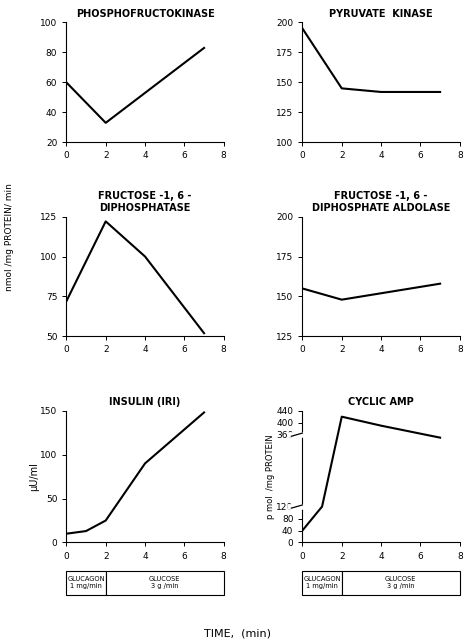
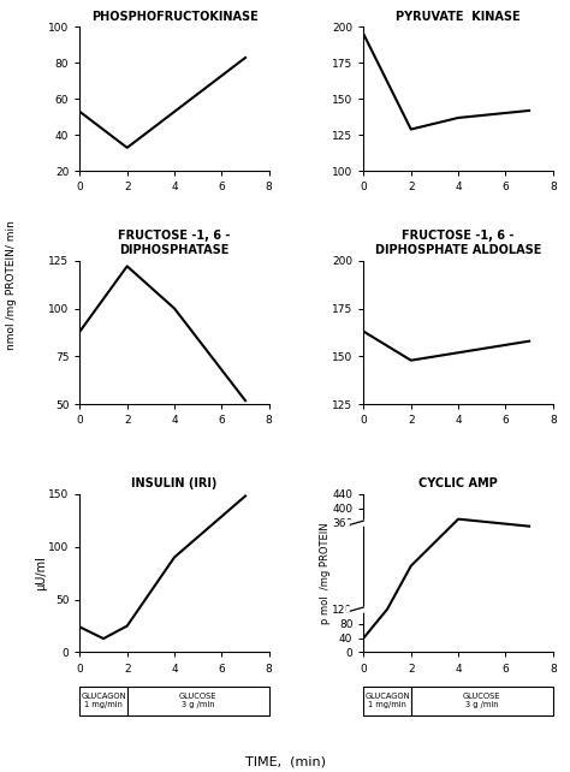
PHOSPHOFRUCTOKINASE/0: 60 -> 53
PYRUVATE KINASE/2: 145 -> 129
PYRUVATE KINASE/4: 142 -> 137
FRUCTOSE -1, 6 - DIPHOSPHATASE/0: 72 -> 88
FRUCTOSE -1, 6 - DIPHOSPHATE ALDOLASE/0: 155 -> 163
INSULIN (IRI)/0: 10 -> 24
CYCLIC AMP/2: 420 -> 240
CYCLIC AMP/4: 390 -> 370
